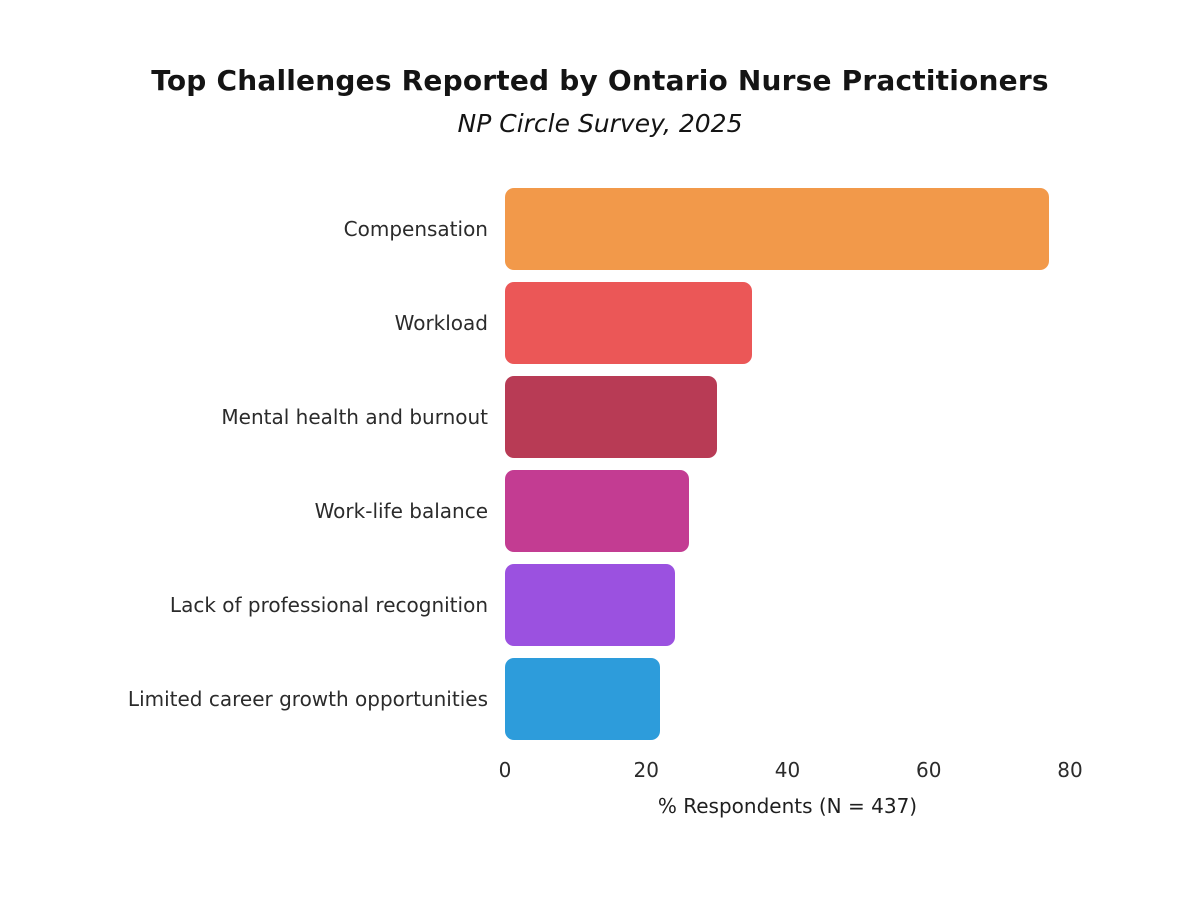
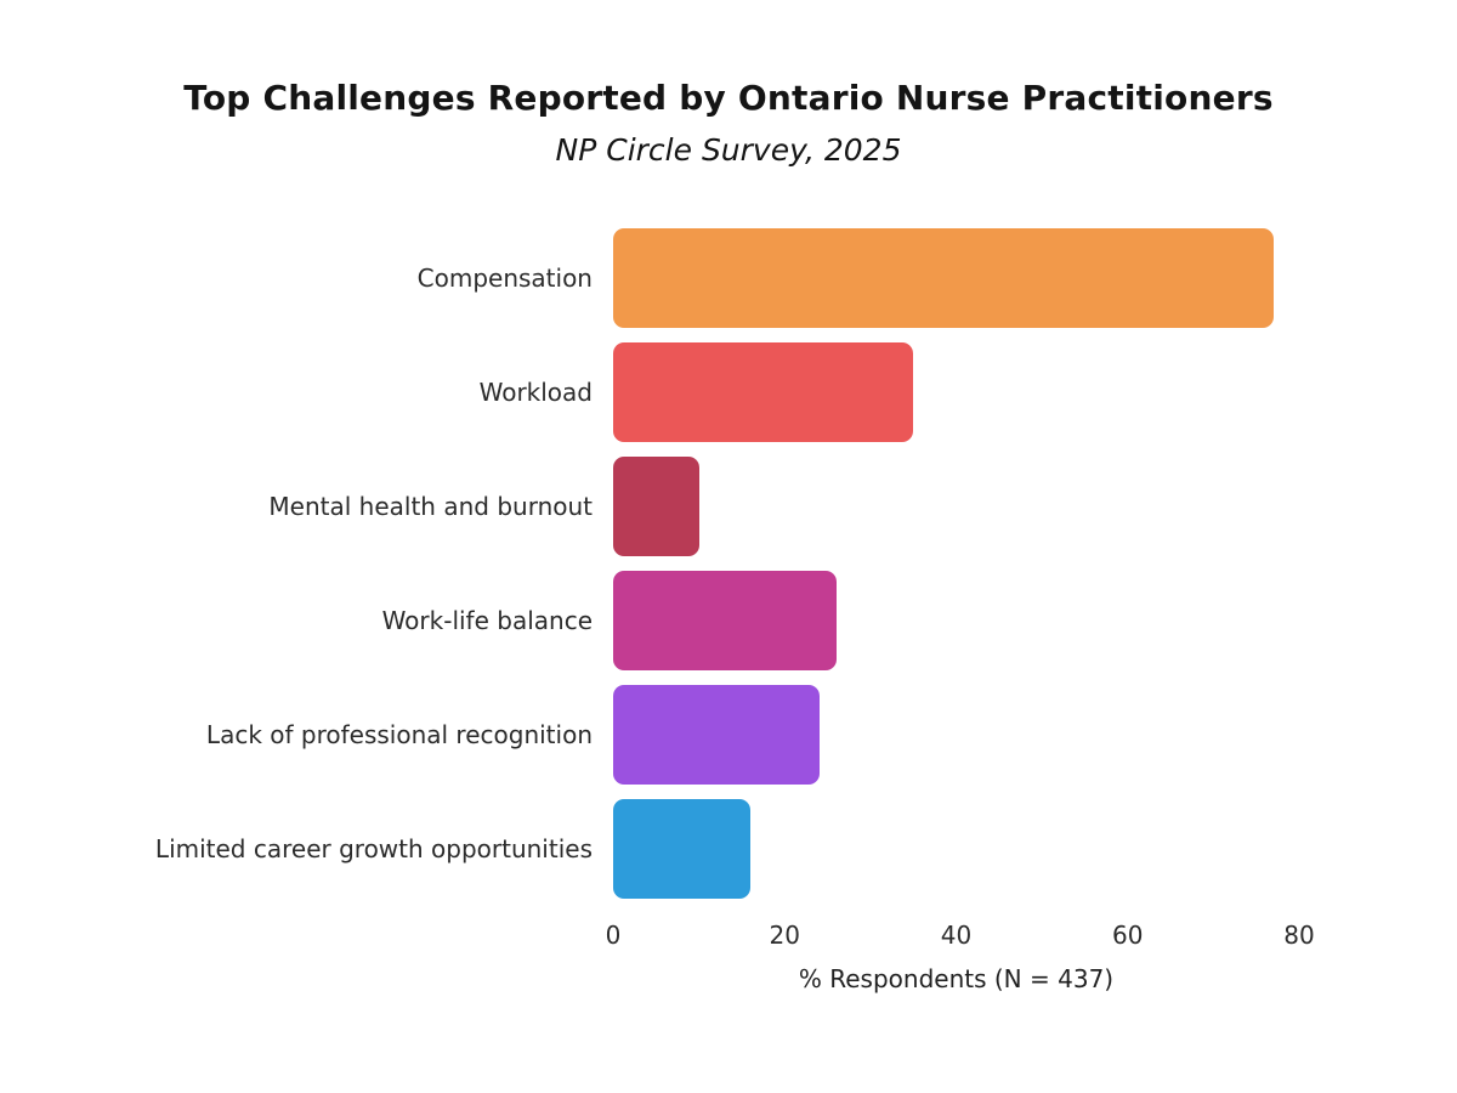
Mental health and burnout: 30 -> 10
Limited career growth opportunities: 22 -> 16
